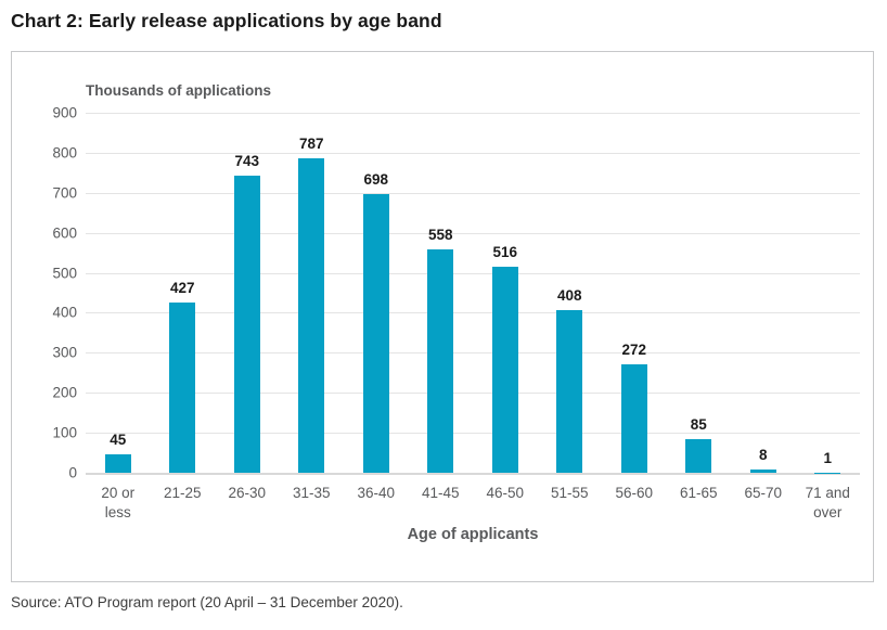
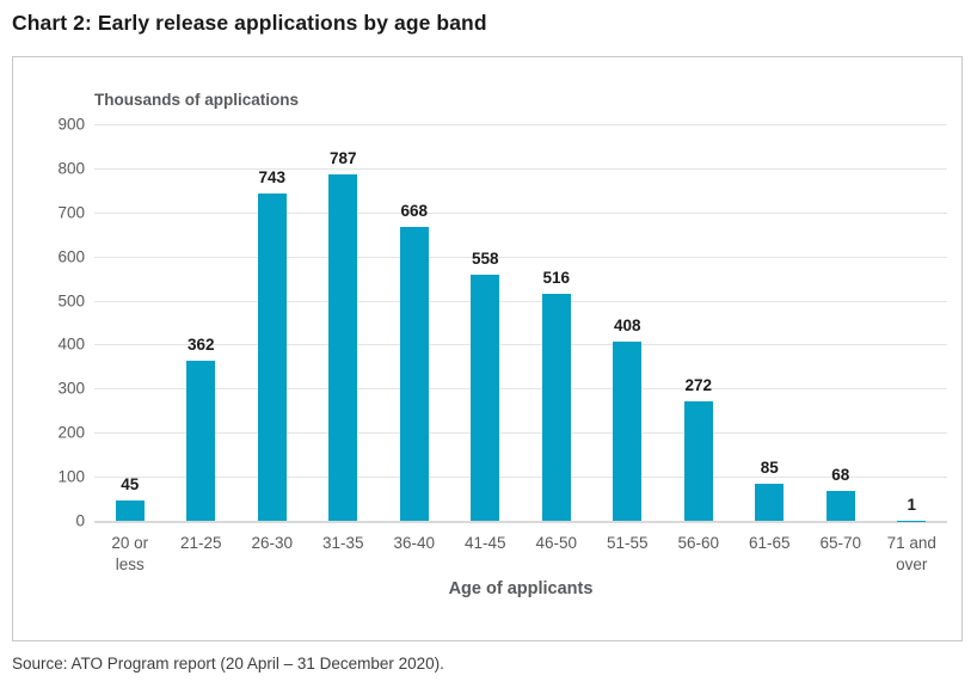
21-25: 427 -> 362
36-40: 698 -> 668
65-70: 8 -> 68
